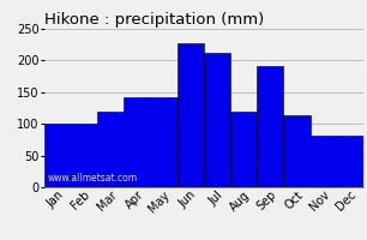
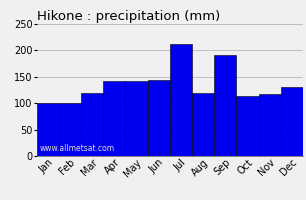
Jun: 228 -> 144
Nov: 82 -> 118
Dec: 82 -> 130
